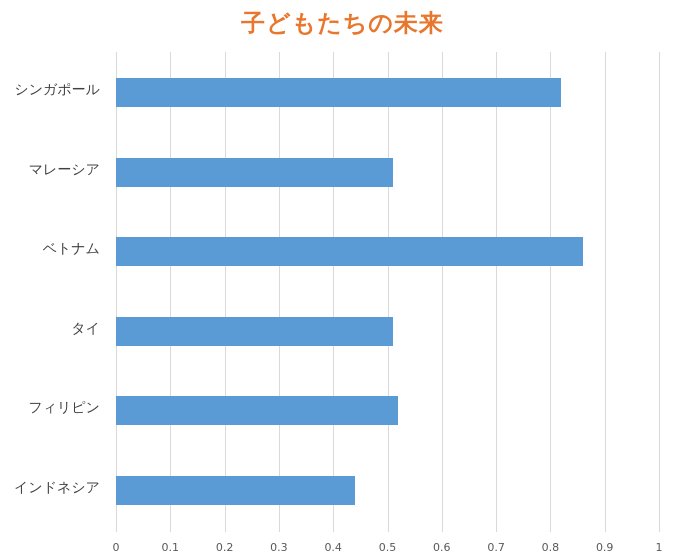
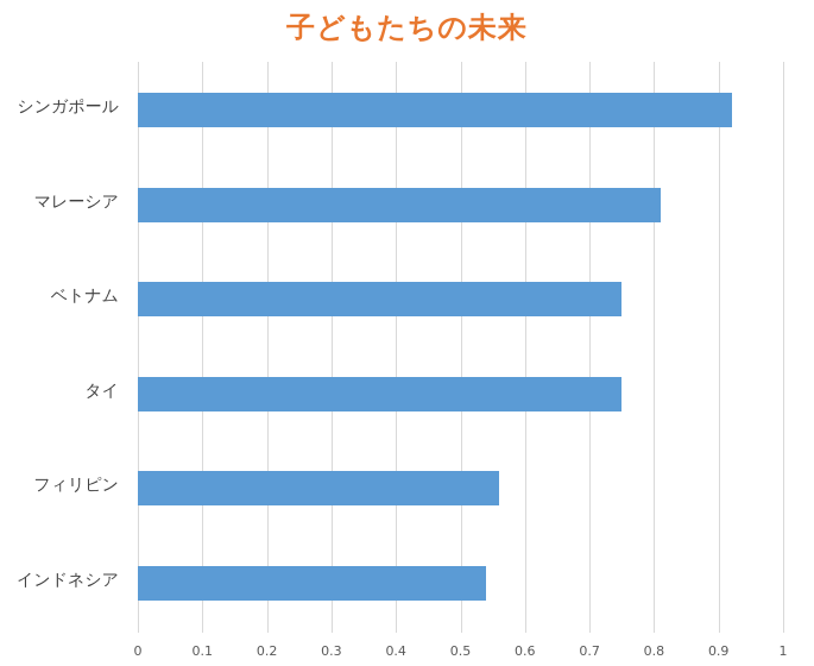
シンガポール: 0.82 -> 0.92
マレーシア: 0.51 -> 0.81
ベトナム: 0.86 -> 0.75
タイ: 0.51 -> 0.75
フィリピン: 0.52 -> 0.56
インドネシア: 0.44 -> 0.54
